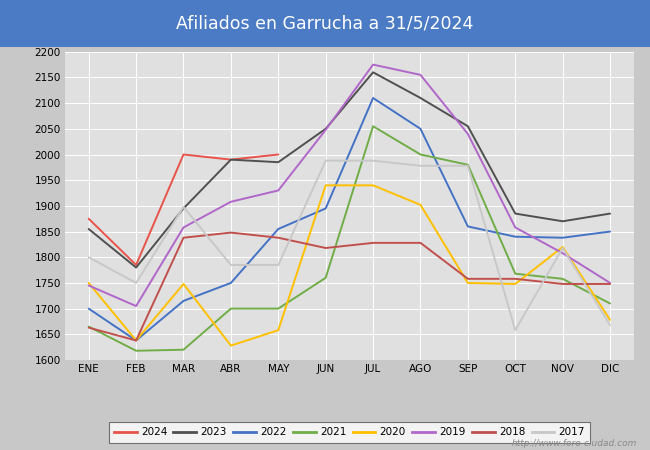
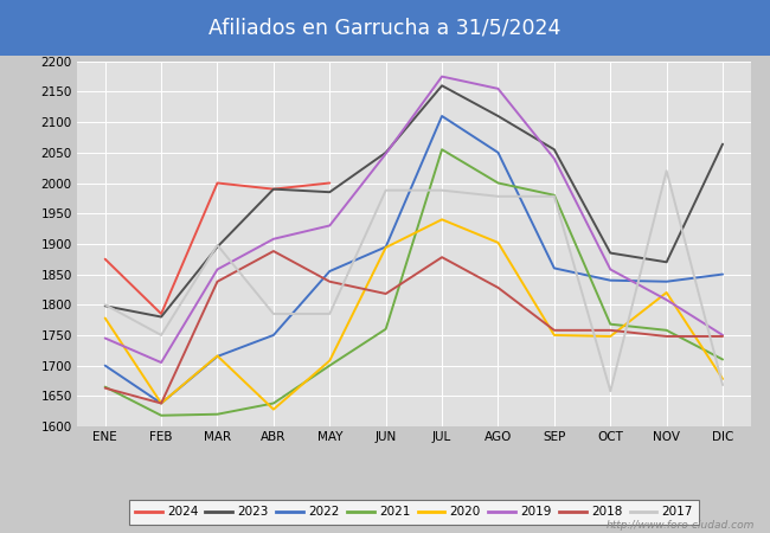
2023/ENE: 1855 -> 1798
2020/ENE: 1750 -> 1778
2020/MAR: 1748 -> 1716
2021/ABR: 1700 -> 1638
2018/ABR: 1848 -> 1888
2020/MAY: 1658 -> 1708
2020/JUN: 1940 -> 1894
2018/JUL: 1828 -> 1878
2017/NOV: 1818 -> 2020
2023/DIC: 1885 -> 2064
